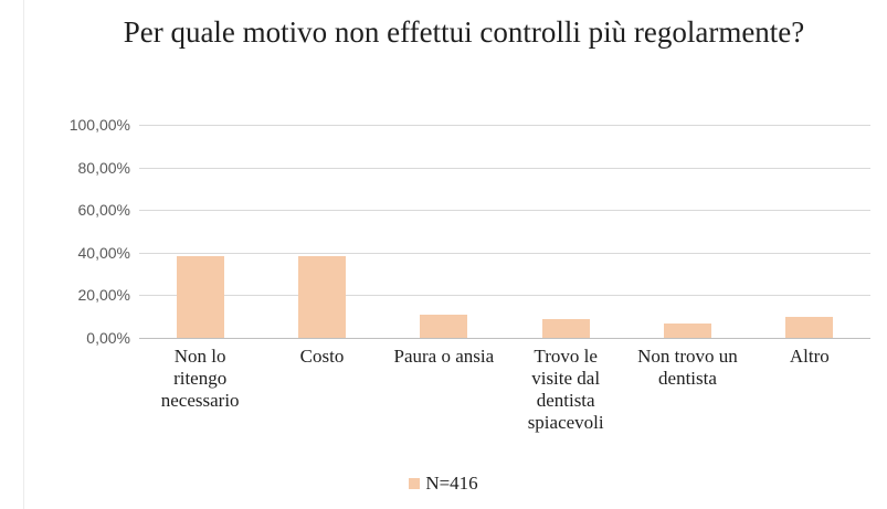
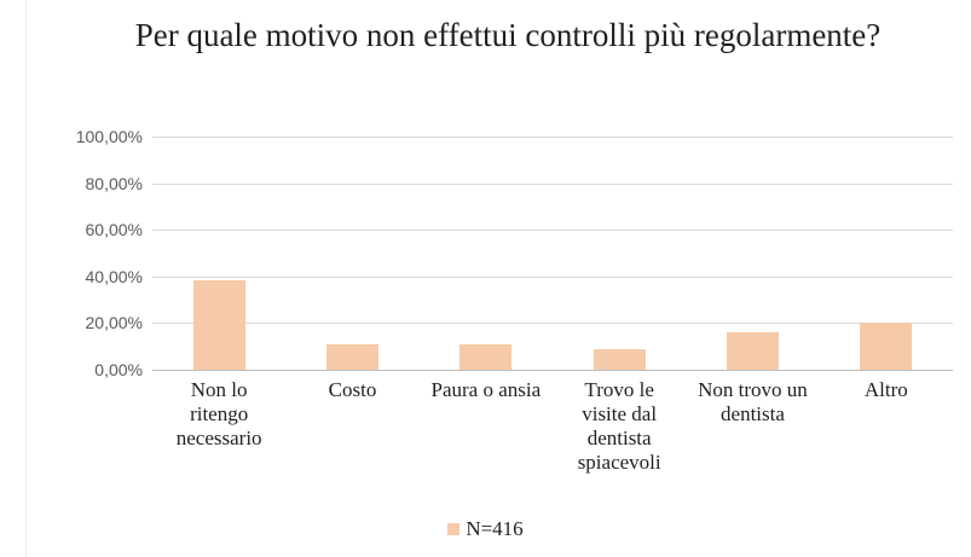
Costo: 38% -> 11%
Non trovo un dentista: 7% -> 16%
Altro: 10% -> 20%
